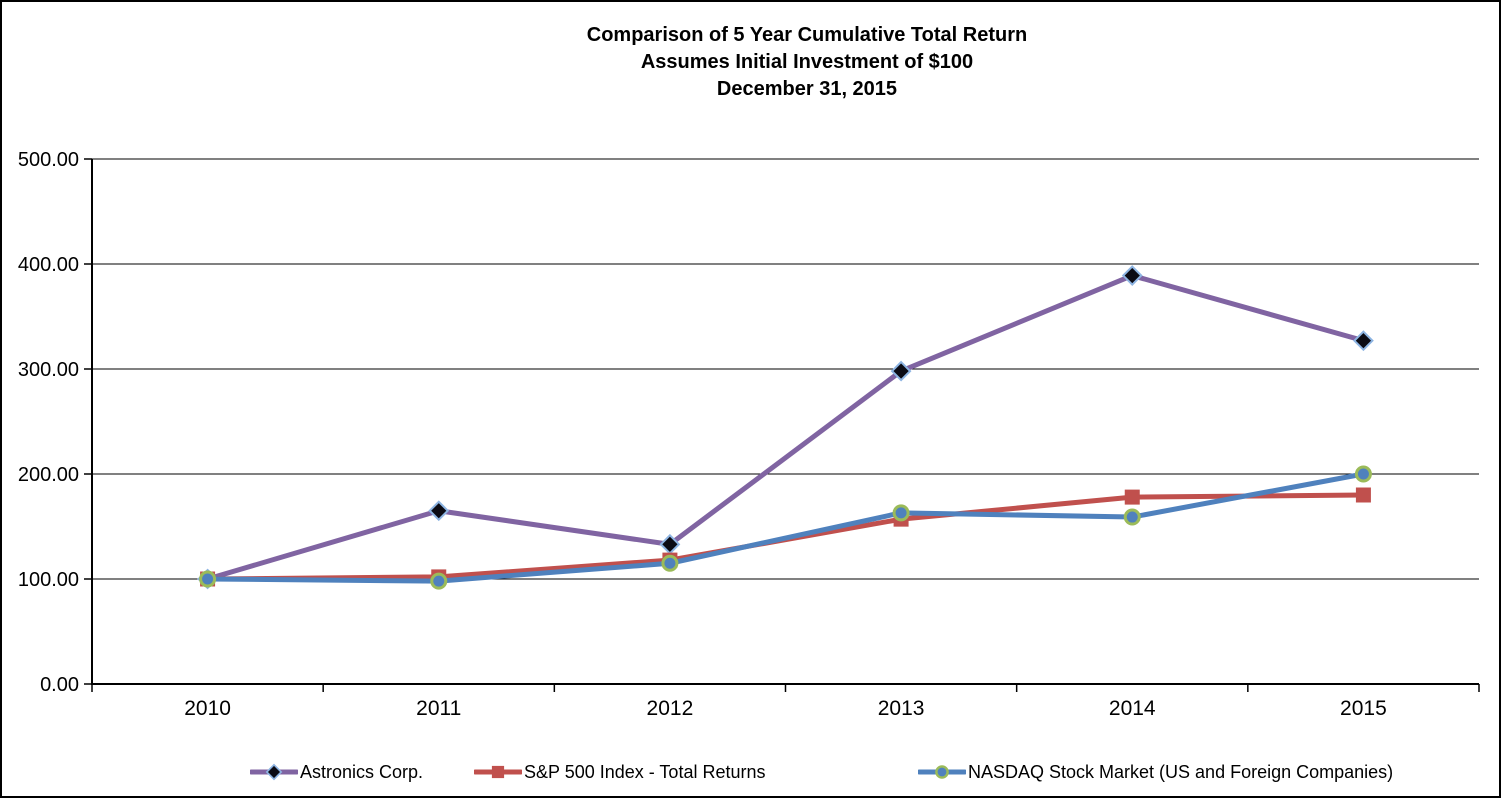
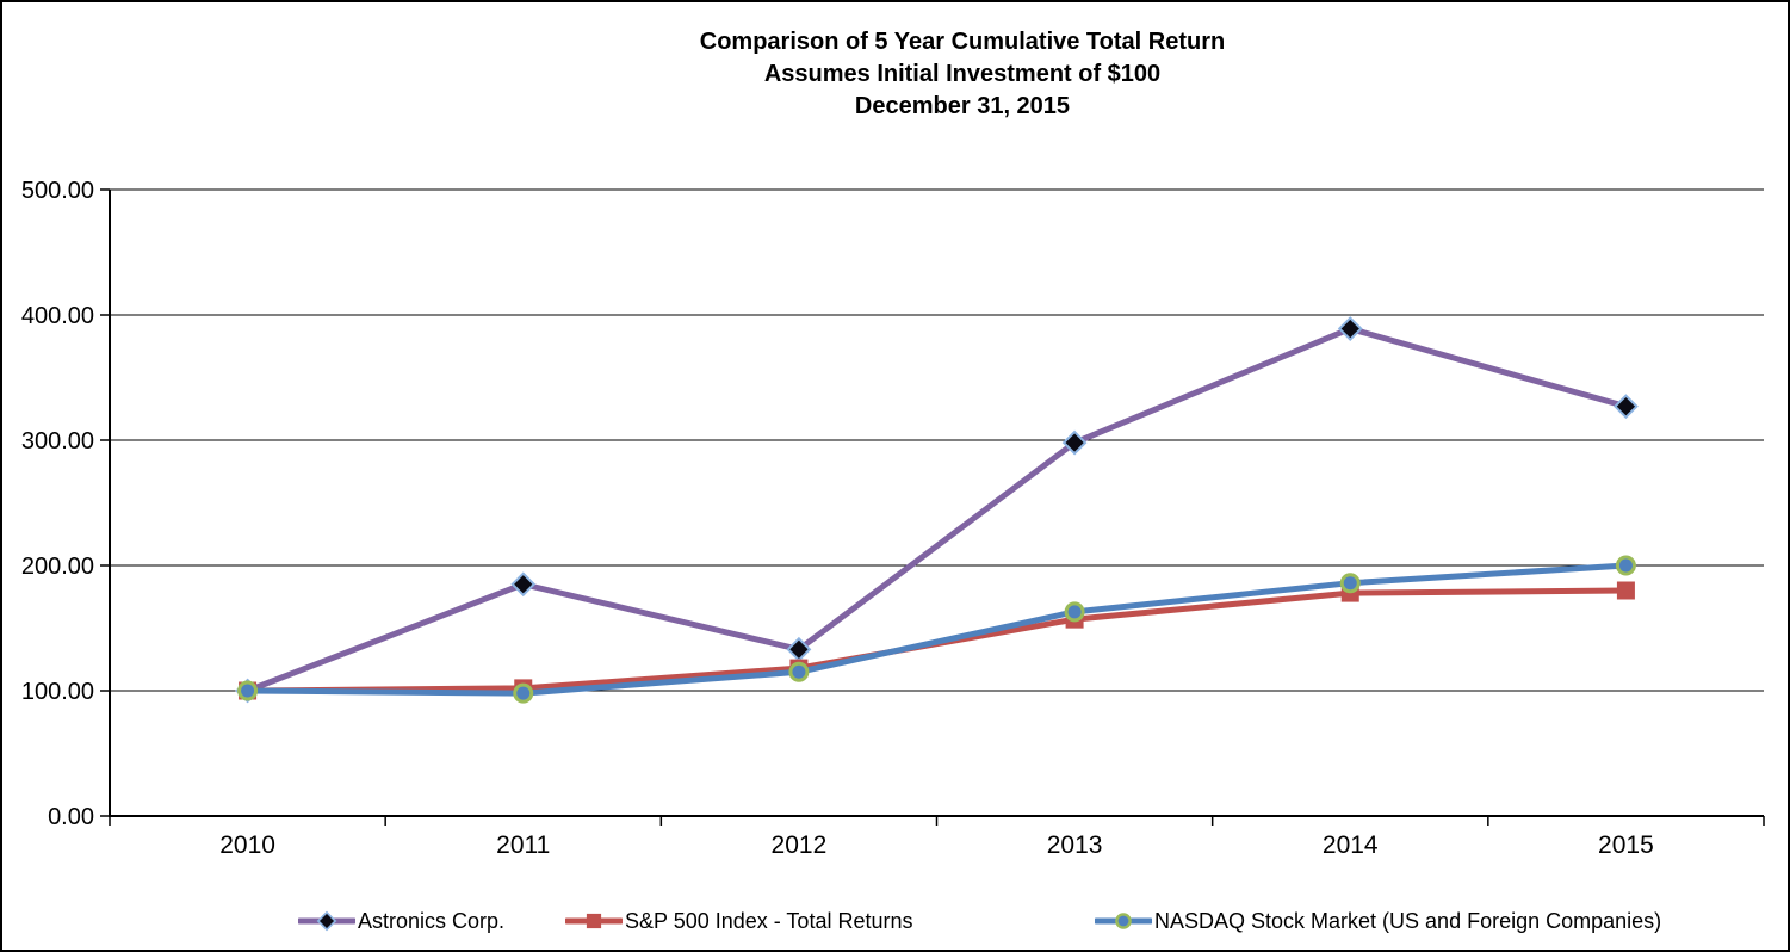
Astronics Corp./2011: 165 -> 185
NASDAQ Stock Market (US and Foreign Companies)/2014: 159 -> 186
